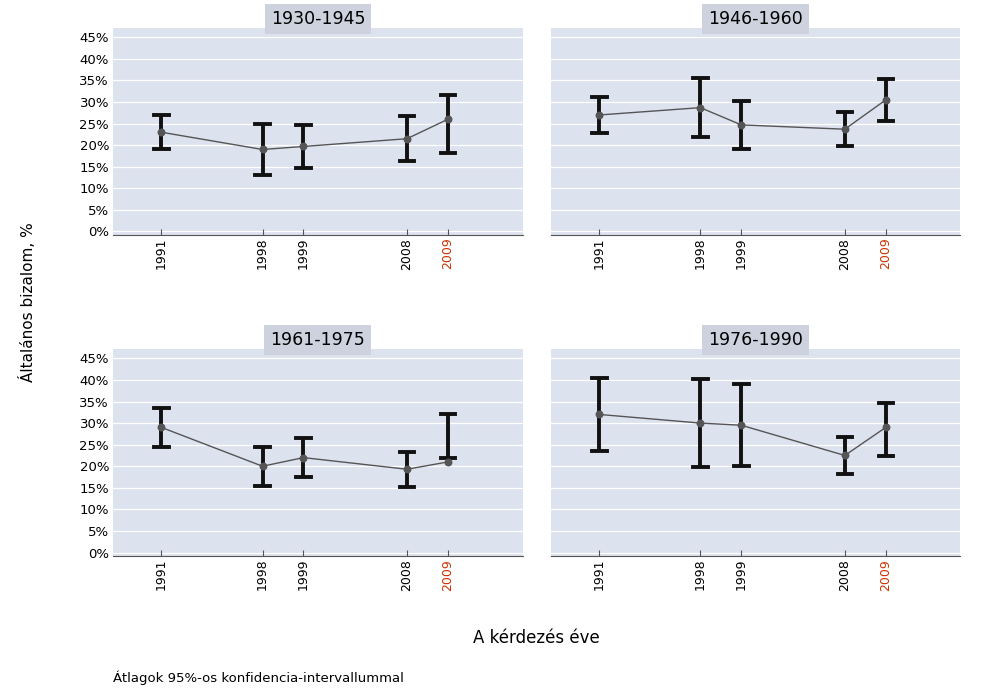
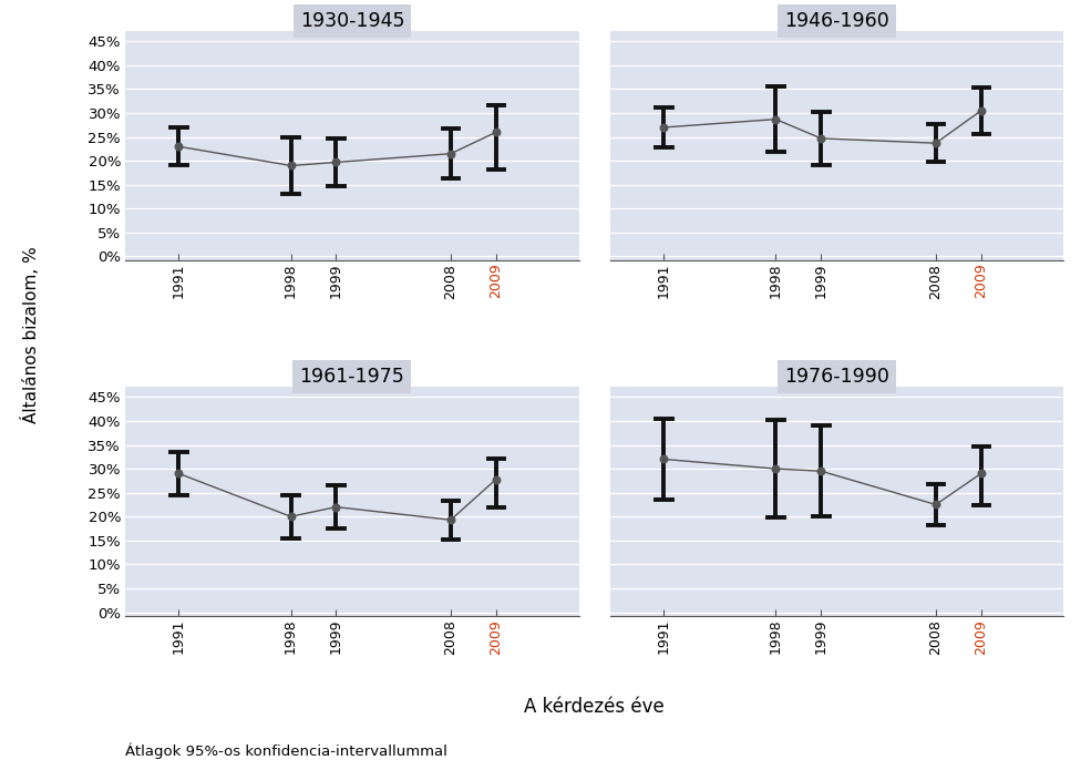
1961-1975/2009: 21.0% -> 27.8%
